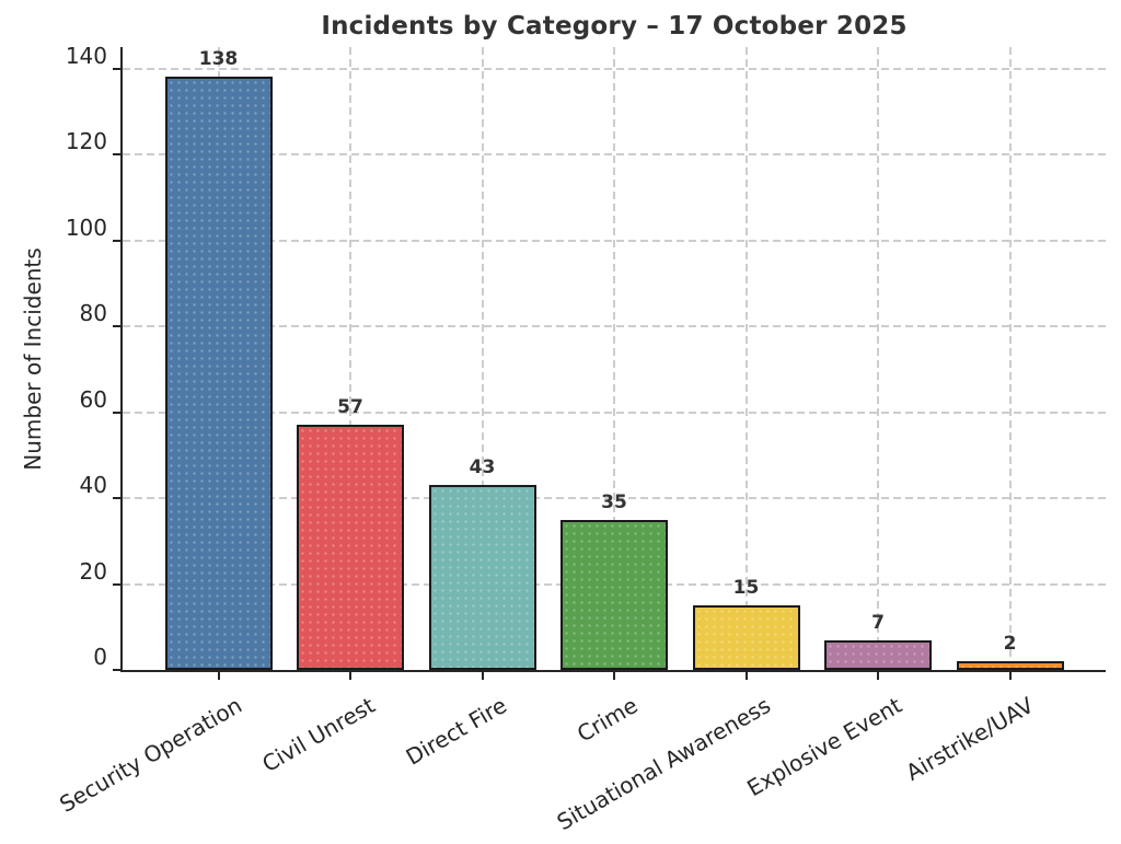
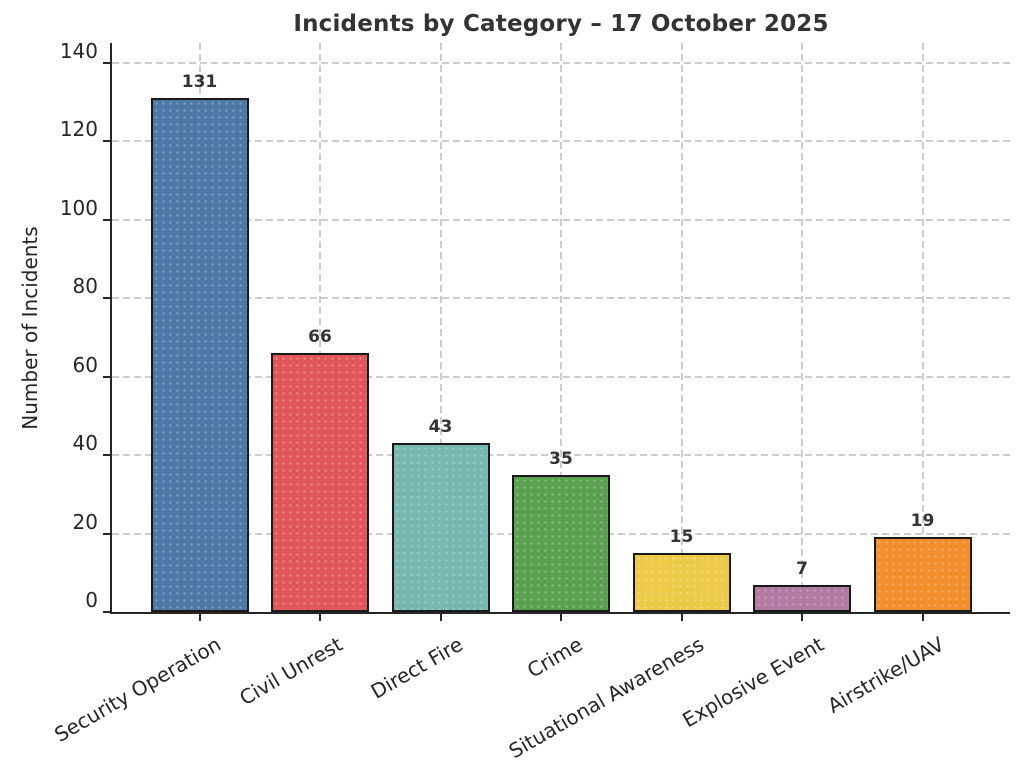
Security Operation: 138 -> 131
Civil Unrest: 57 -> 66
Airstrike/UAV: 2 -> 19
